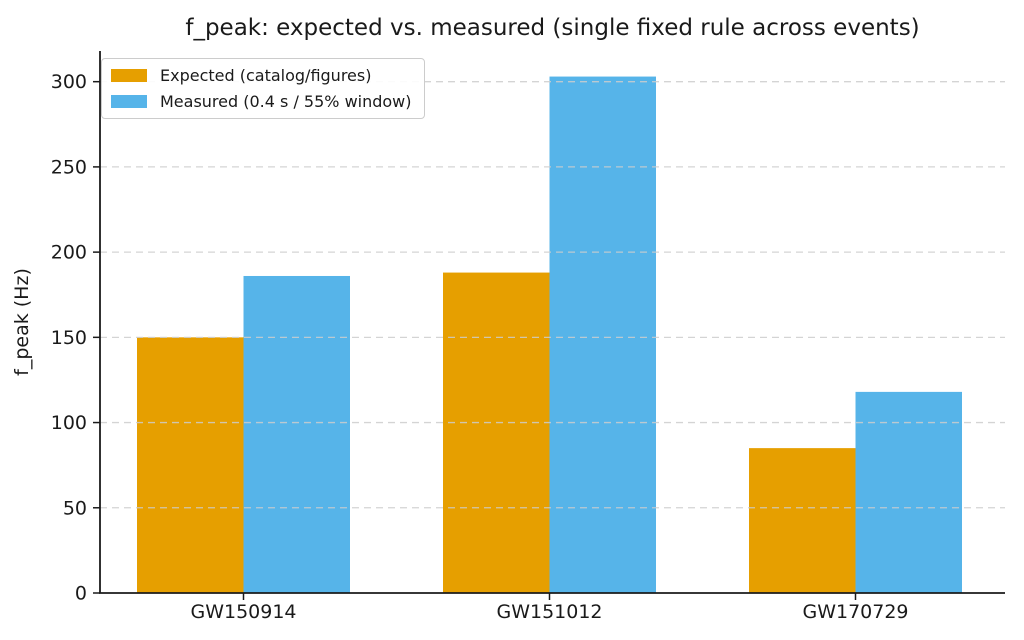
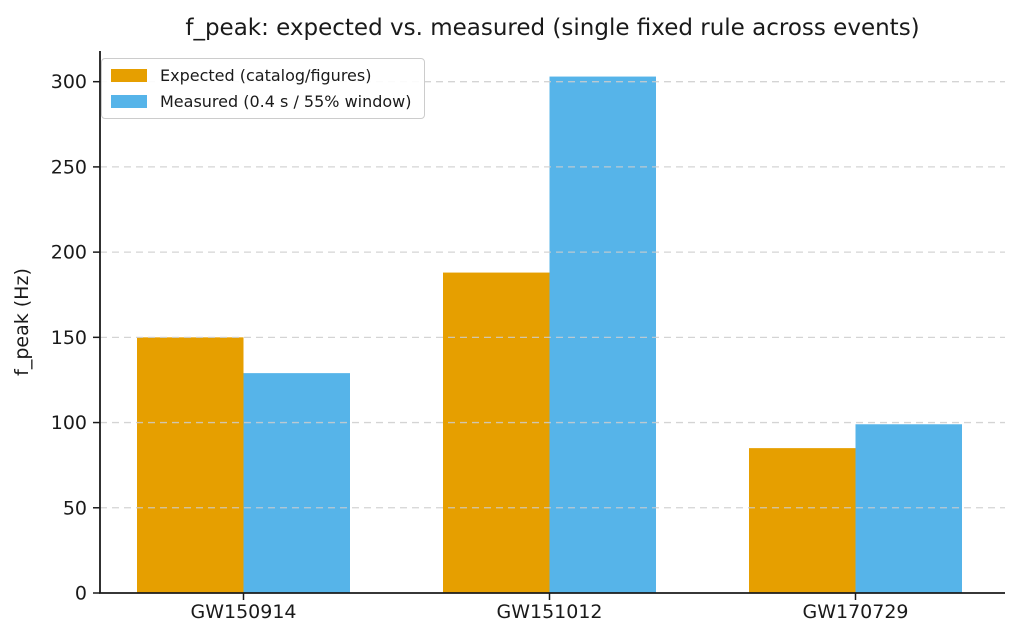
Measured (0.4 s / 55% window)/GW150914: 186 -> 129
Measured (0.4 s / 55% window)/GW170729: 118 -> 99
